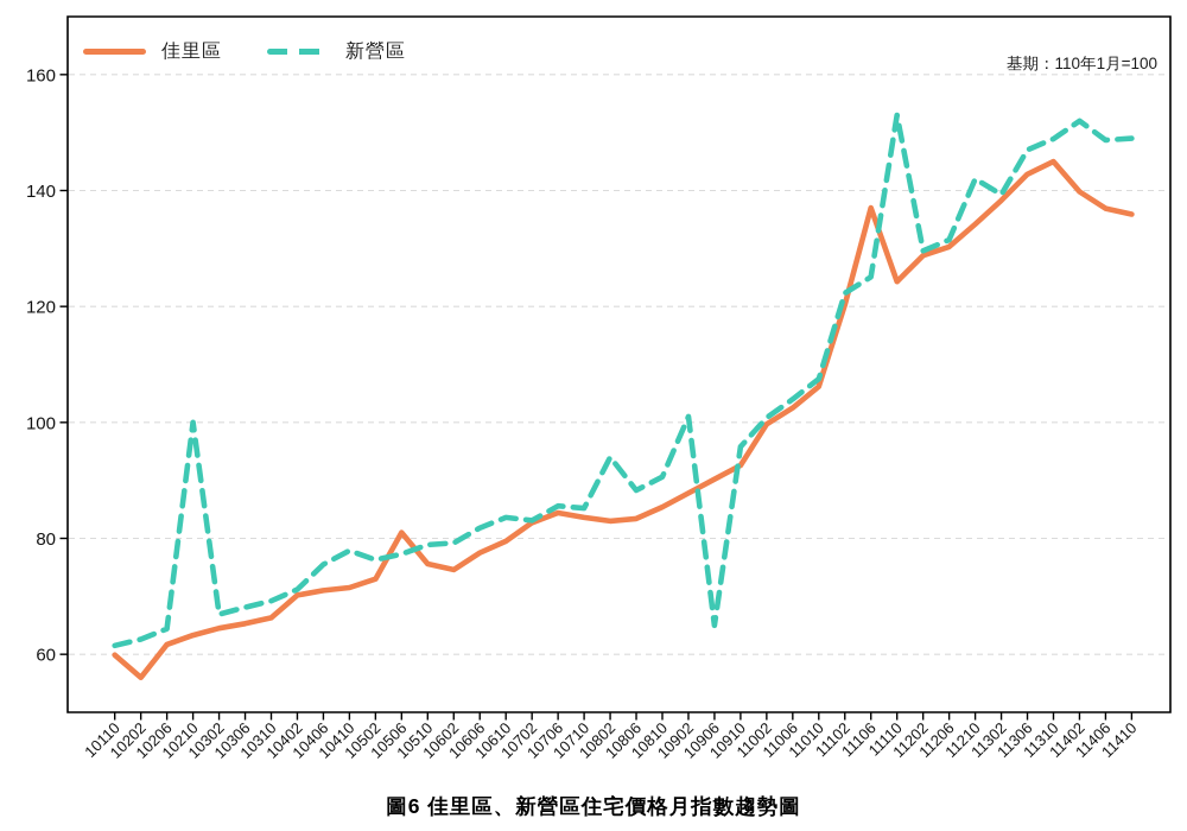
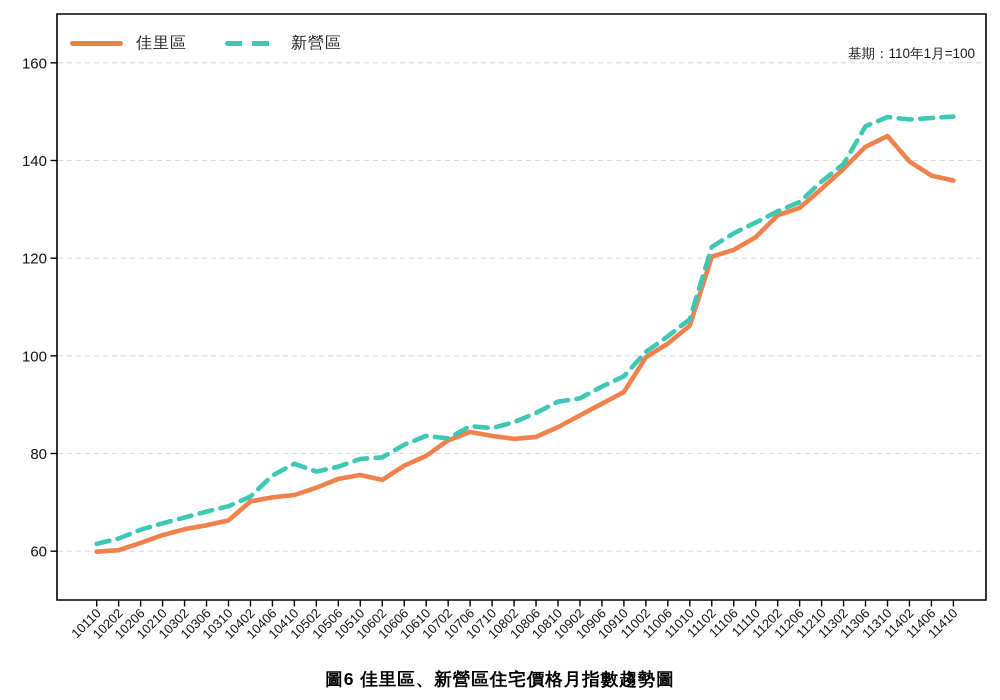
佳里區/10202: 56 -> 60
新營區/10210: 100 -> 66
佳里區/10506: 81 -> 75
新營區/10802: 94 -> 86
新營區/10902: 101 -> 91
新營區/10906: 65 -> 94
佳里區/11106: 137 -> 122
新營區/11110: 153 -> 127
新營區/11210: 142 -> 136
新營區/11402: 152 -> 148
